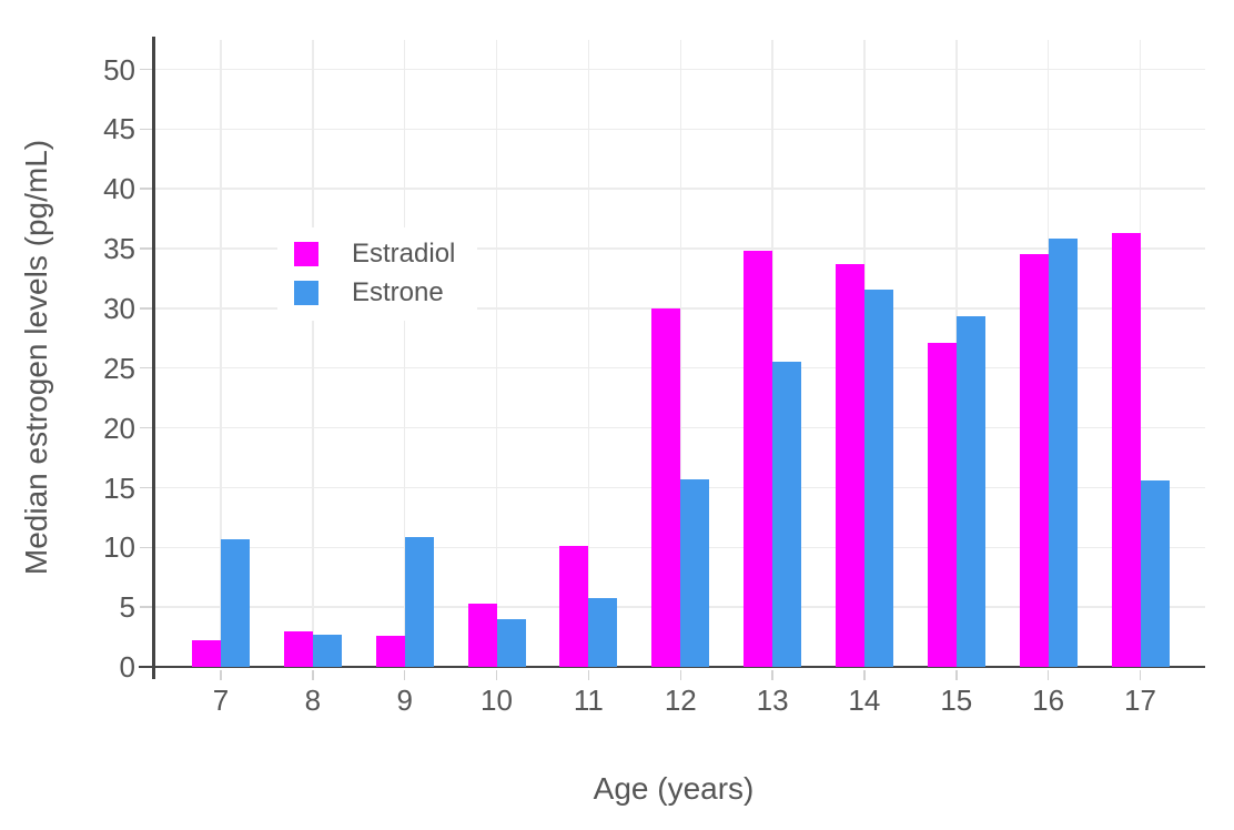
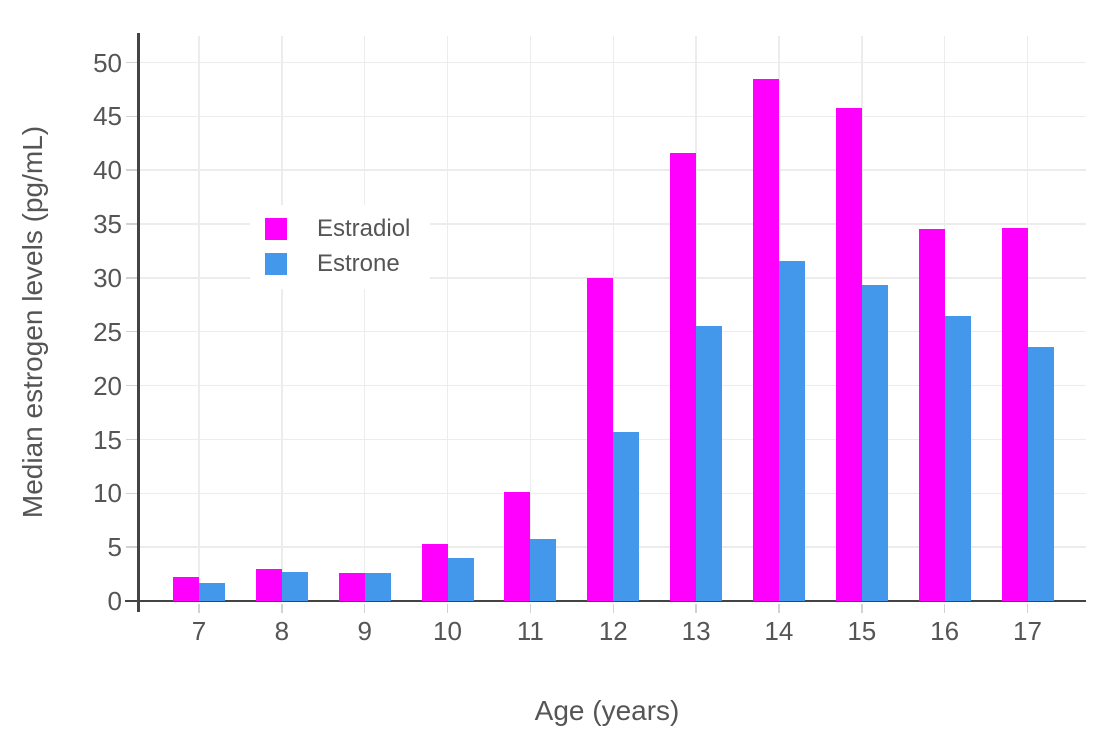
Estrone/7: 10.7 -> 1.7
Estrone/9: 10.9 -> 2.6
Estradiol/13: 34.8 -> 41.6
Estradiol/14: 33.7 -> 48.5
Estradiol/15: 27.1 -> 45.8
Estrone/16: 35.8 -> 26.5
Estradiol/17: 36.3 -> 34.6
Estrone/17: 15.6 -> 23.6
